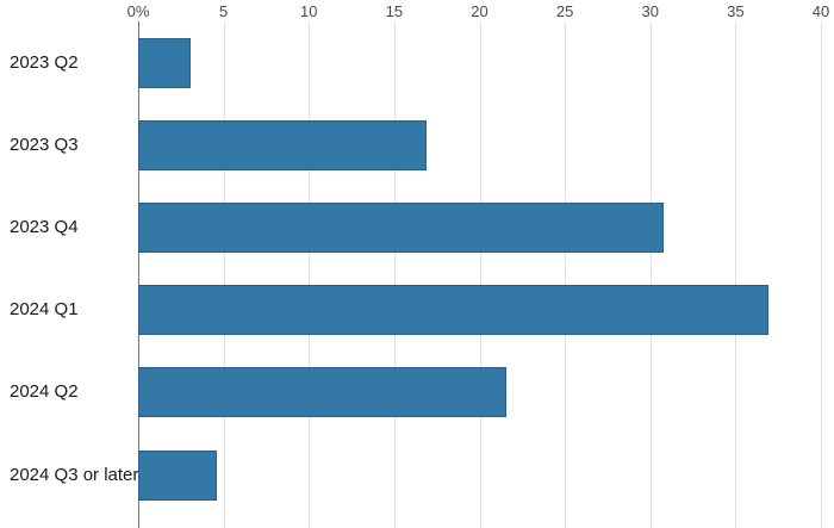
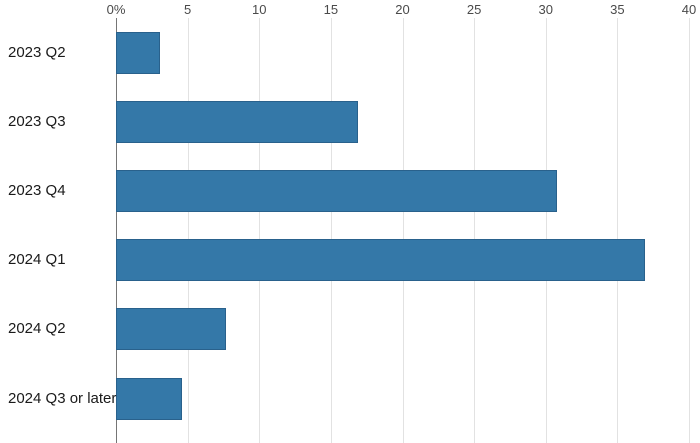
2024 Q2: 21.6 -> 7.7
